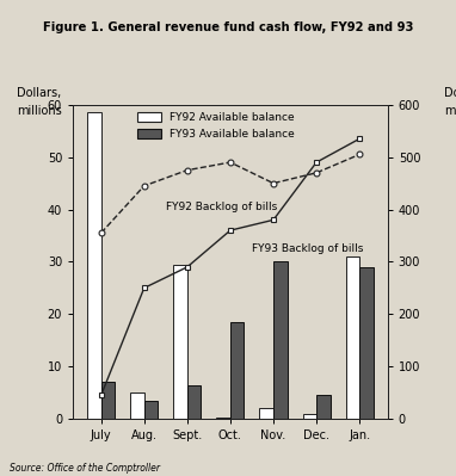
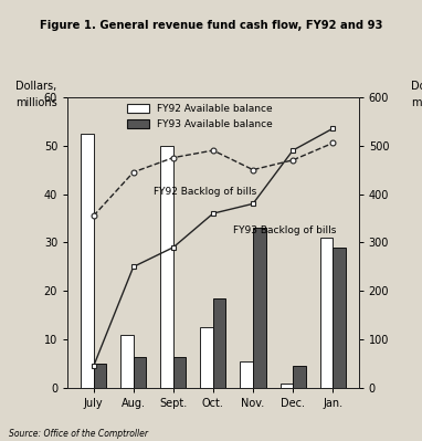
FY92 Available balance/July: 58.5 -> 52.5
FY93 Available balance/July: 7.0 -> 5.0
FY92 Available balance/Aug.: 5.0 -> 11.0
FY93 Available balance/Aug.: 3.5 -> 6.5
FY92 Available balance/Sept.: 29.5 -> 50.0
FY92 Available balance/Oct.: 0.3 -> 12.5
FY92 Available balance/Nov.: 2.0 -> 5.5
FY93 Available balance/Nov.: 30.0 -> 33.0
